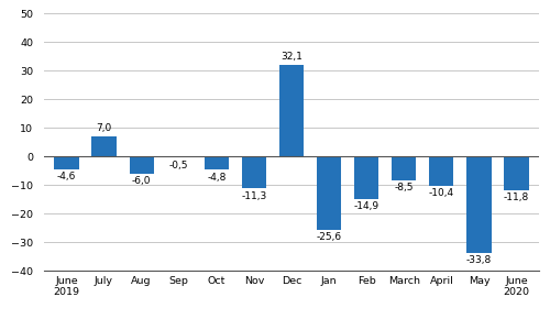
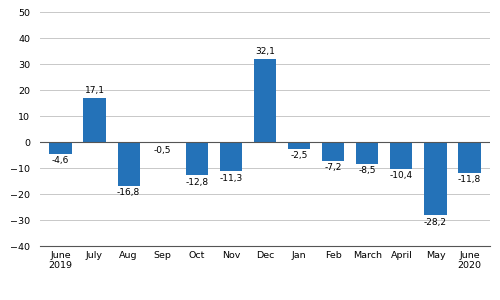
July: 7,0 -> 17,1
Aug: -6,0 -> -16,8
Oct: -4,8 -> -12,8
Jan: -25,6 -> -2,5
Feb: -14,9 -> -7,2
May: -33,8 -> -28,2
